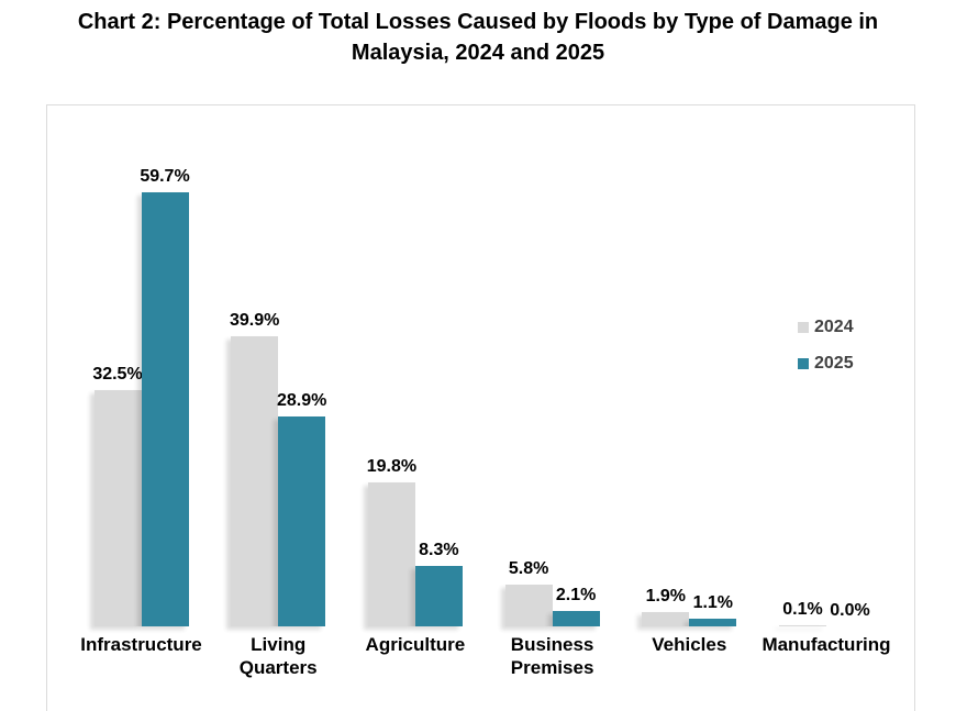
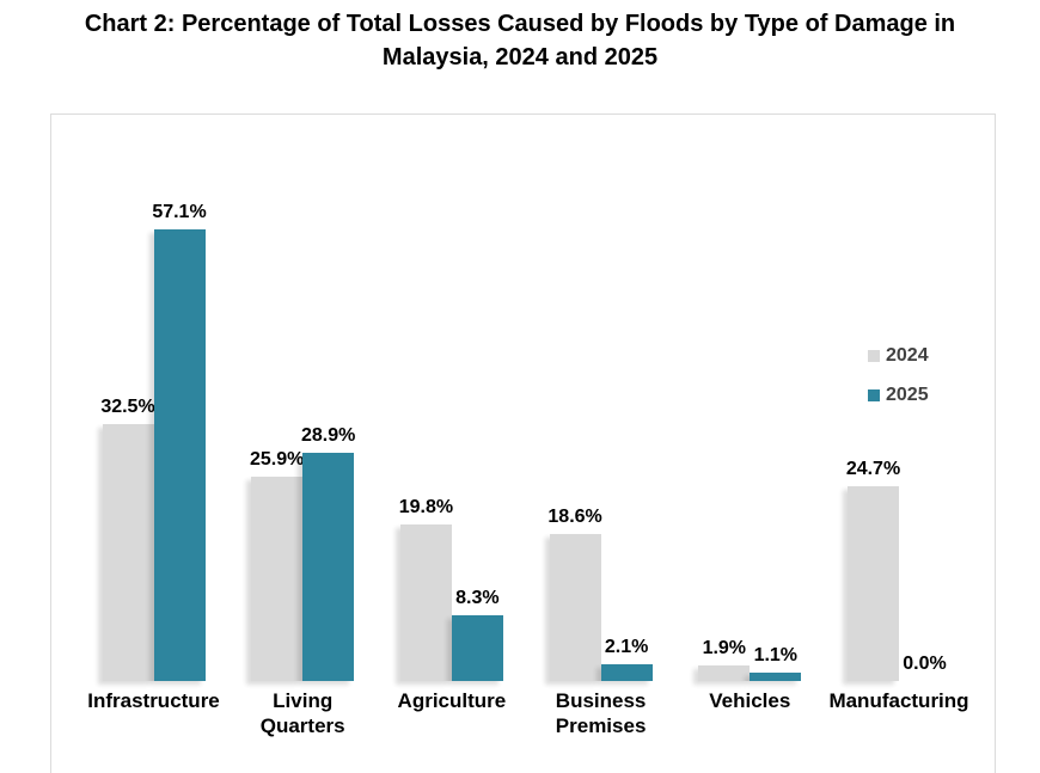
2025/Infrastructure: 59.7% -> 57.1%
2024/Living Quarters: 39.9% -> 25.9%
2024/Business Premises: 5.8% -> 18.6%
2024/Manufacturing: 0.1% -> 24.7%
